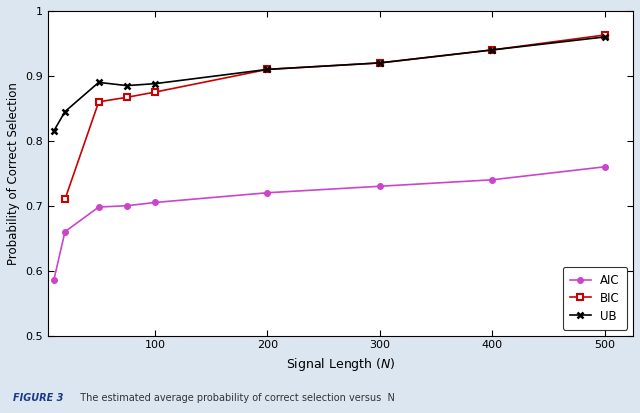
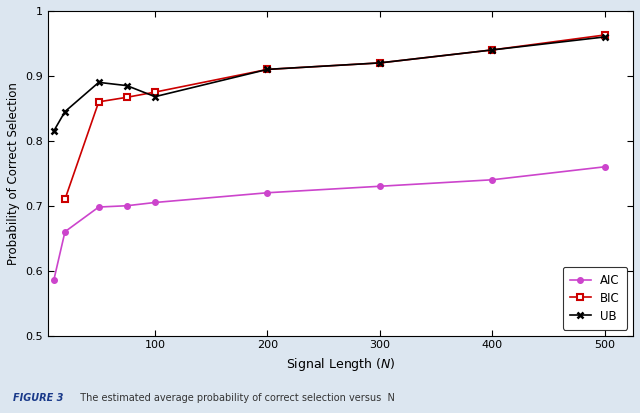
UB/100: 0.888 -> 0.868
